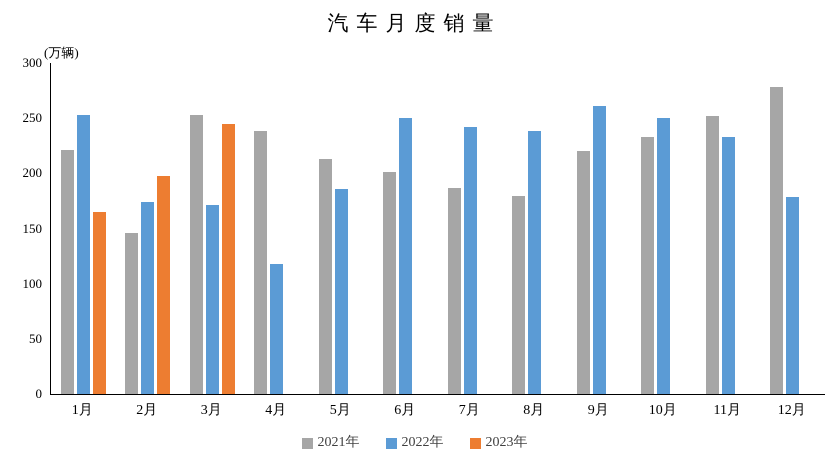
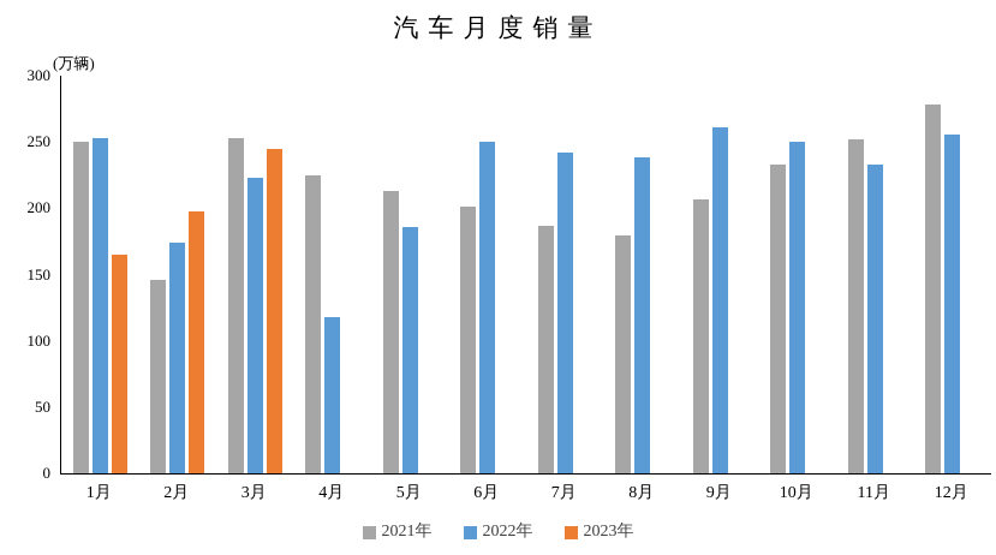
2021年/1月: 221 -> 250
2022年/3月: 171 -> 223
2021年/4月: 238 -> 225
2021年/9月: 220 -> 207
2022年/12月: 179 -> 256
